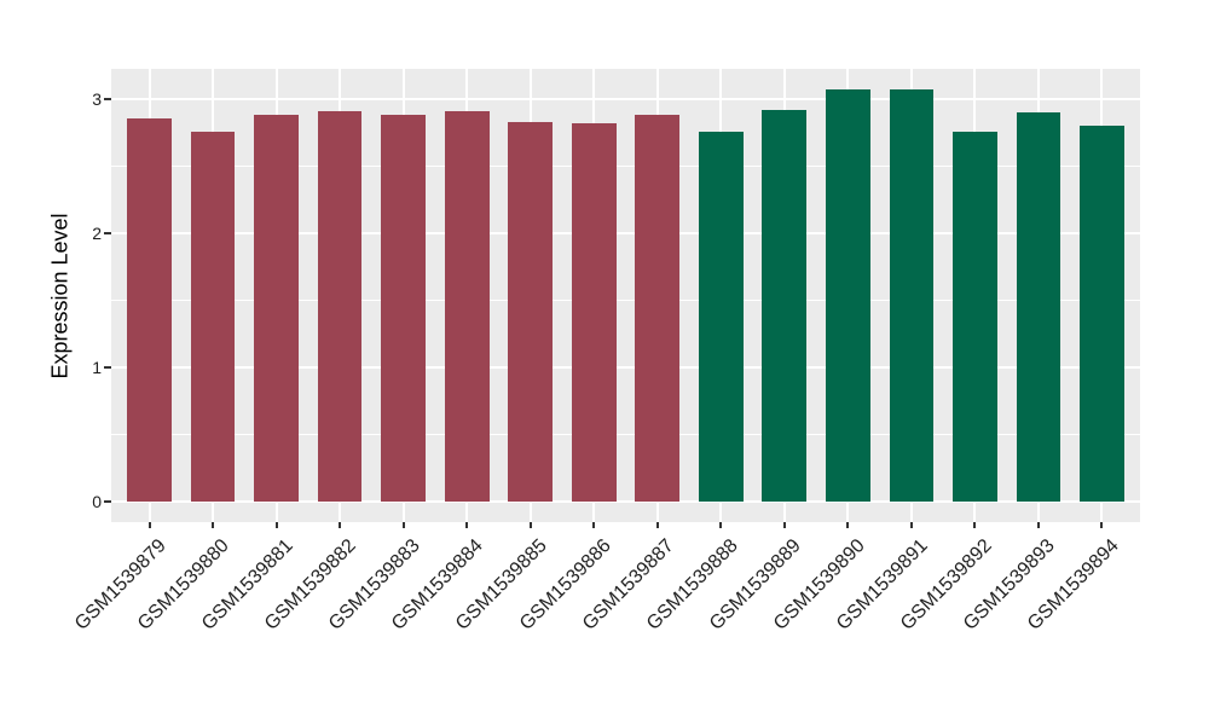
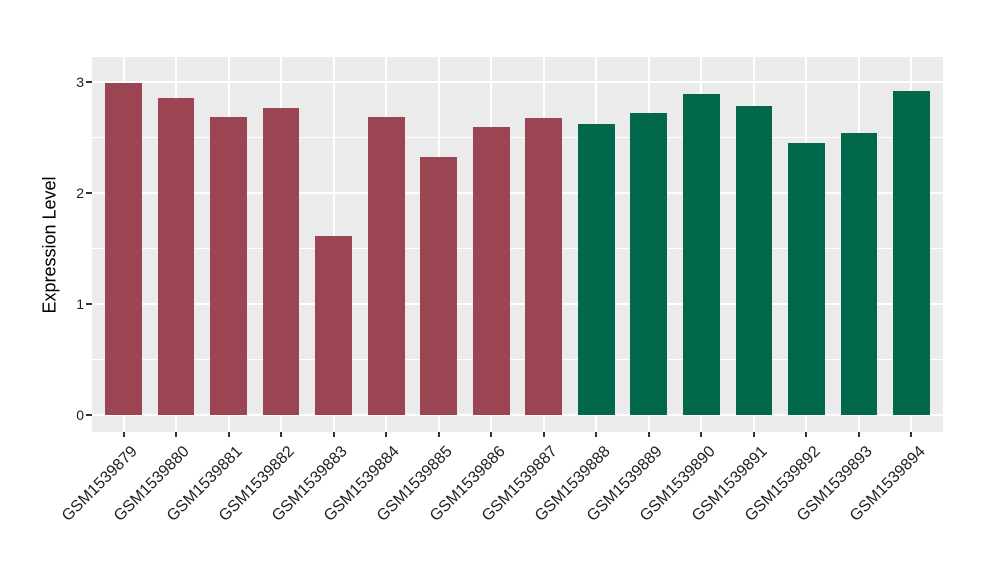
GSM1539879: 2.85 -> 2.99
GSM1539880: 2.75 -> 2.85
GSM1539881: 2.88 -> 2.68
GSM1539882: 2.91 -> 2.76
GSM1539883: 2.88 -> 1.61
GSM1539884: 2.91 -> 2.68
GSM1539885: 2.83 -> 2.32
GSM1539886: 2.82 -> 2.59
GSM1539887: 2.88 -> 2.67
GSM1539888: 2.75 -> 2.62
GSM1539889: 2.92 -> 2.72
GSM1539890: 3.07 -> 2.89
GSM1539891: 3.07 -> 2.78
GSM1539892: 2.75 -> 2.45
GSM1539893: 2.90 -> 2.54
GSM1539894: 2.80 -> 2.92
